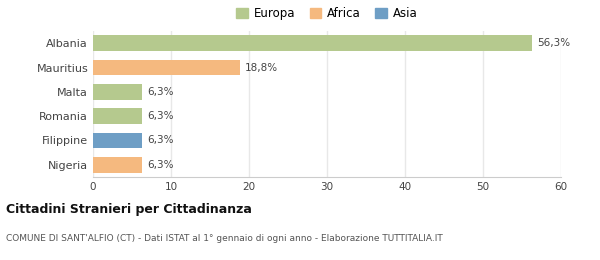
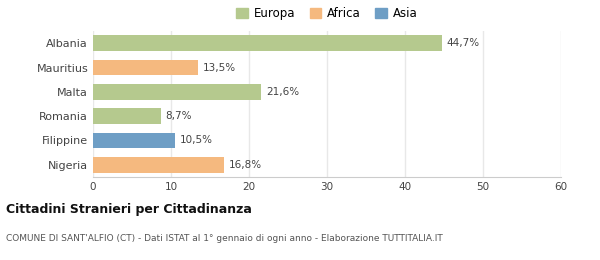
Albania: 56,3% -> 44,7%
Mauritius: 18,8% -> 13,5%
Malta: 6,3% -> 21,6%
Romania: 6,3% -> 8,7%
Filippine: 6,3% -> 10,5%
Nigeria: 6,3% -> 16,8%
